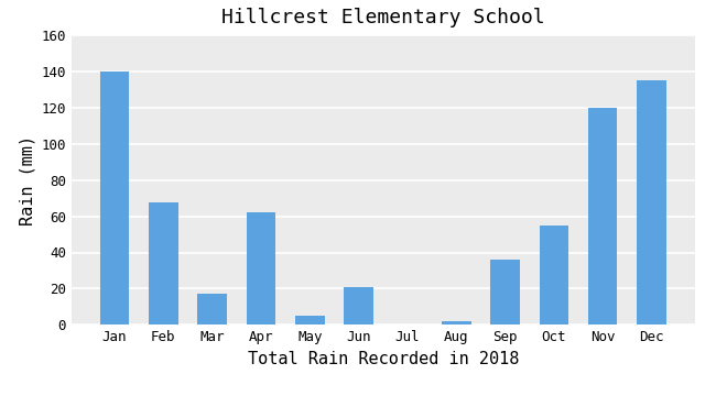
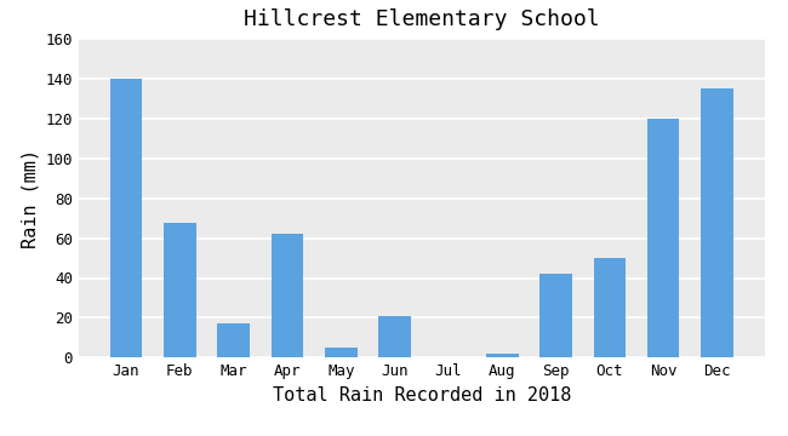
Sep: 36 -> 42
Oct: 55 -> 50
